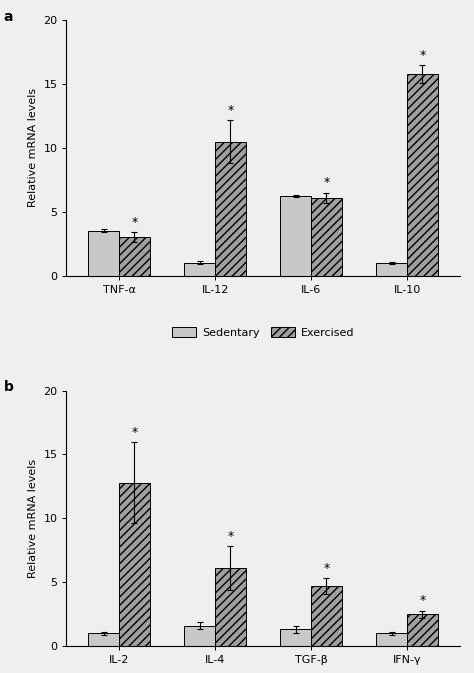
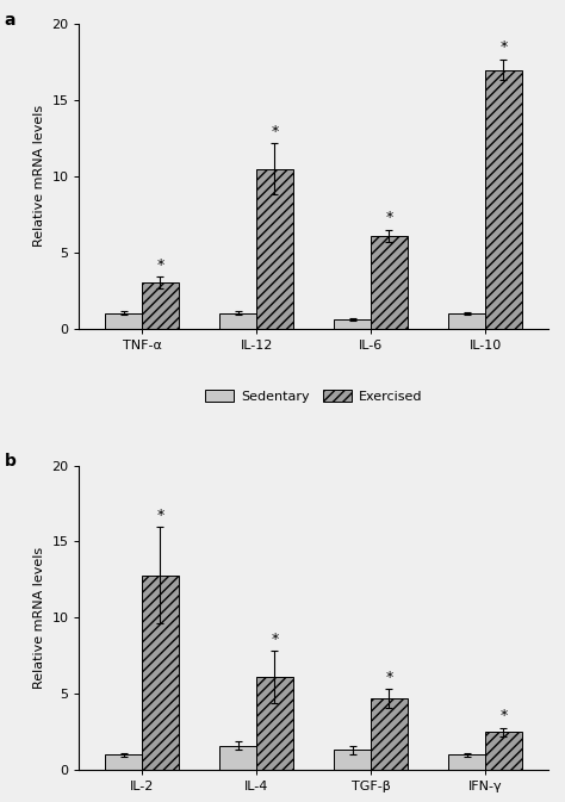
Sedentary/TNF-α: 3.5 -> 1.0
Sedentary/IL-6: 6.2 -> 0.6
Exercised/IL-10: 15.8 -> 17.0
